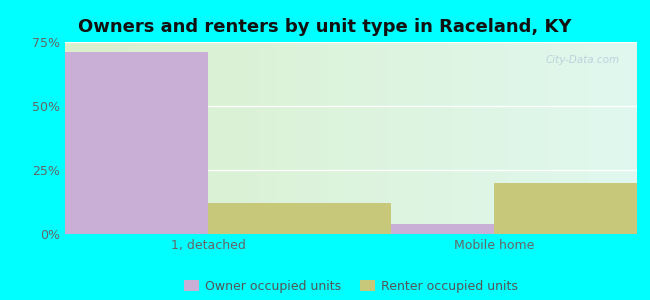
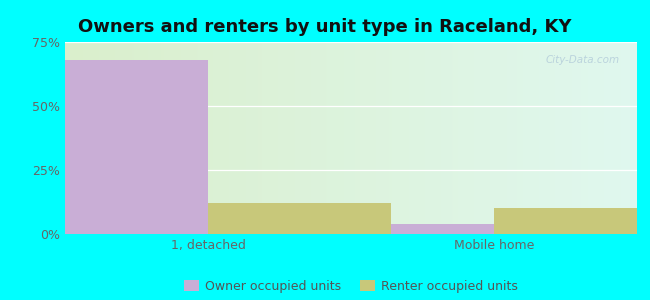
Owner occupied units/1, detached: 71% -> 68%
Renter occupied units/Mobile home: 20% -> 10%
